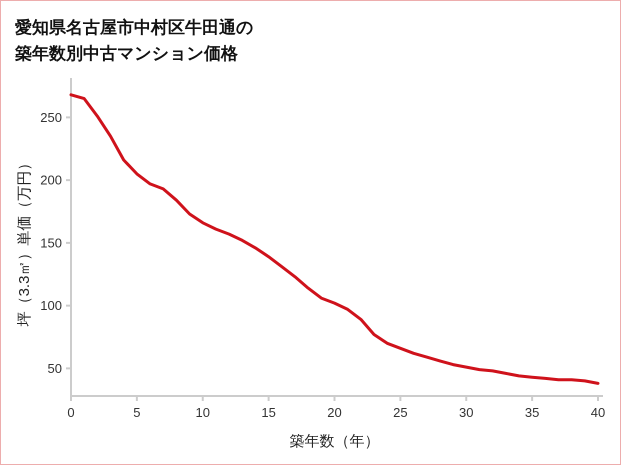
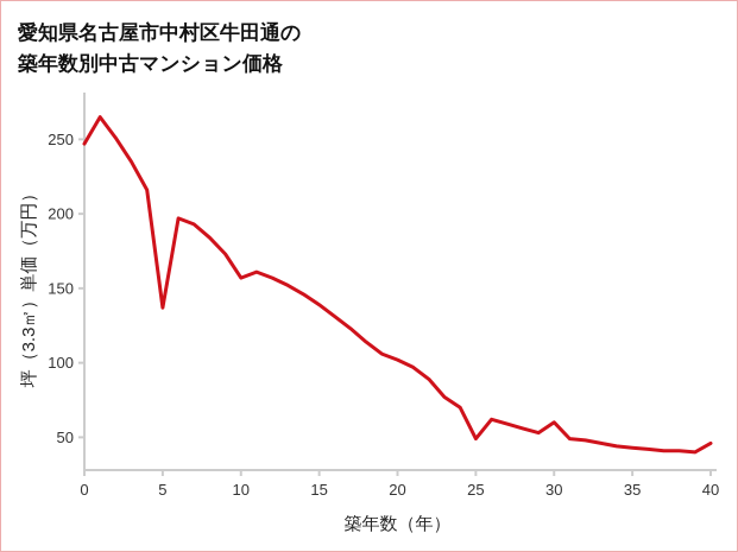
0: 268 -> 247
5: 205 -> 137
10: 166 -> 157
25: 66 -> 49
30: 51 -> 60
40: 38 -> 46
